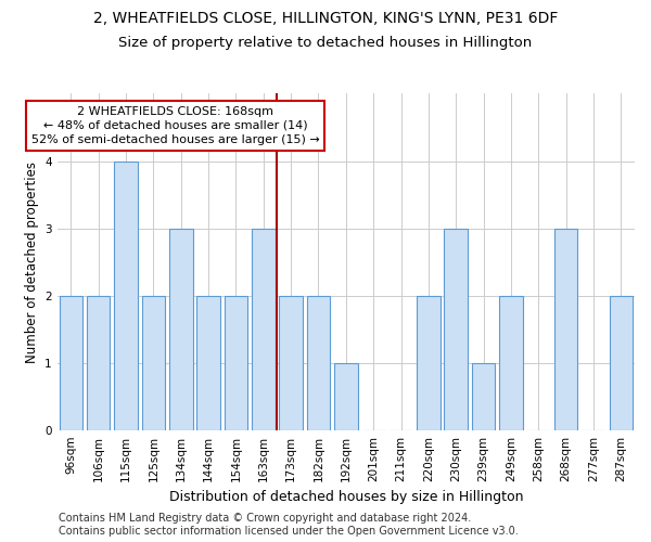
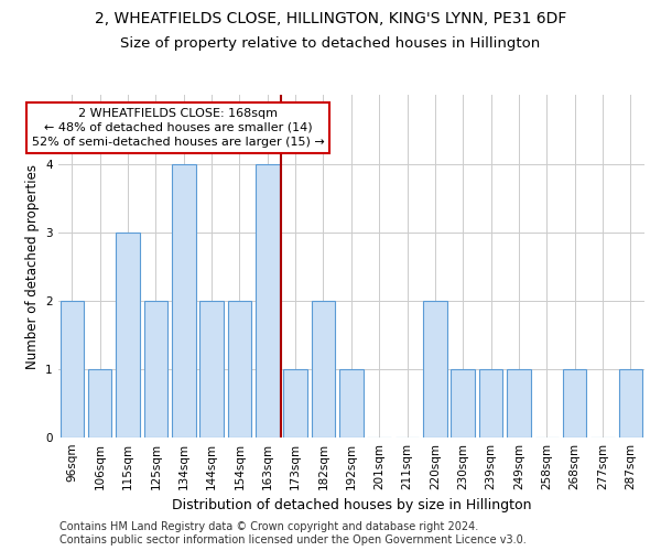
106sqm: 2 -> 1
115sqm: 4 -> 3
134sqm: 3 -> 4
163sqm: 3 -> 4
173sqm: 2 -> 1
230sqm: 3 -> 1
249sqm: 2 -> 1
268sqm: 3 -> 1
287sqm: 2 -> 1
